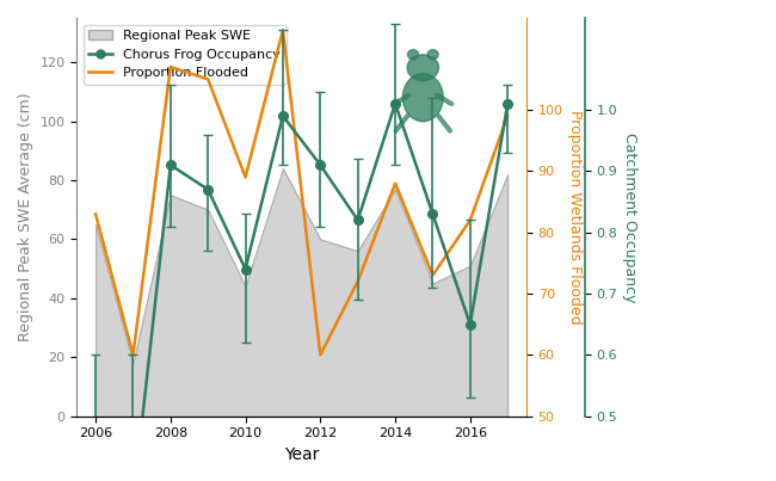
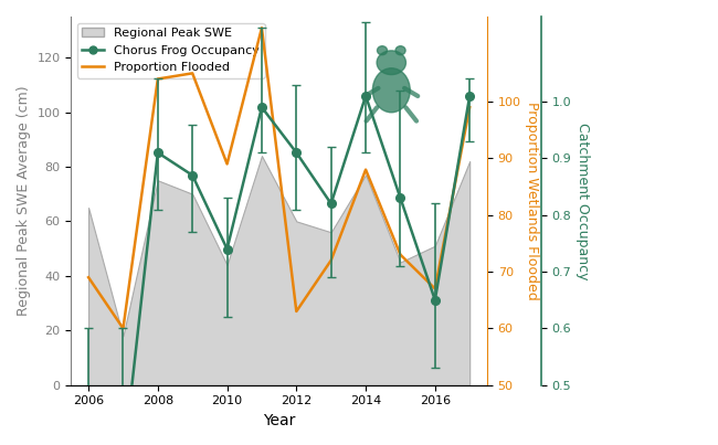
Proportion Flooded/2006: 83 -> 69
Proportion Flooded/2008: 107 -> 104
Proportion Flooded/2012: 60 -> 63
Proportion Flooded/2016: 82 -> 67
